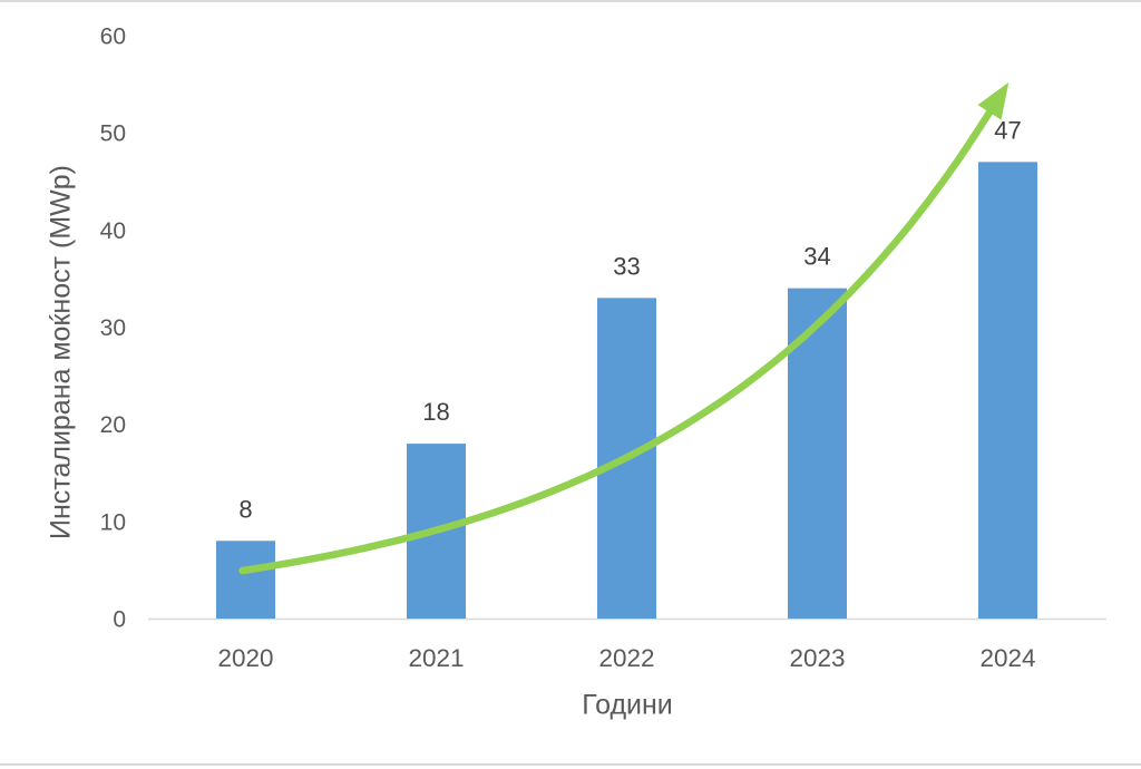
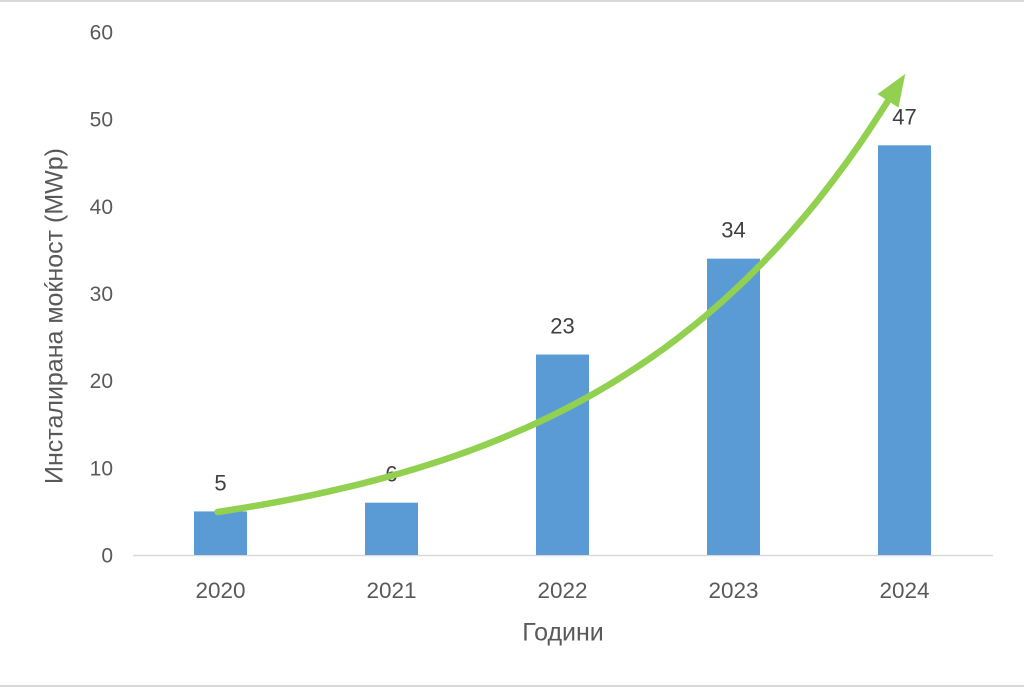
2020: 8 -> 5
2021: 18 -> 6
2022: 33 -> 23
